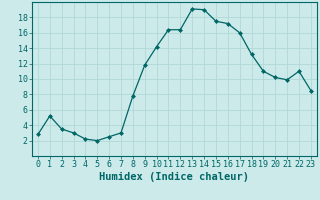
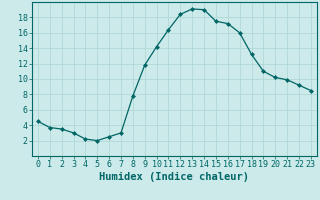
0: 2.8 -> 4.5
1: 5.2 -> 3.7
12: 16.4 -> 18.4
22: 11.0 -> 9.2
